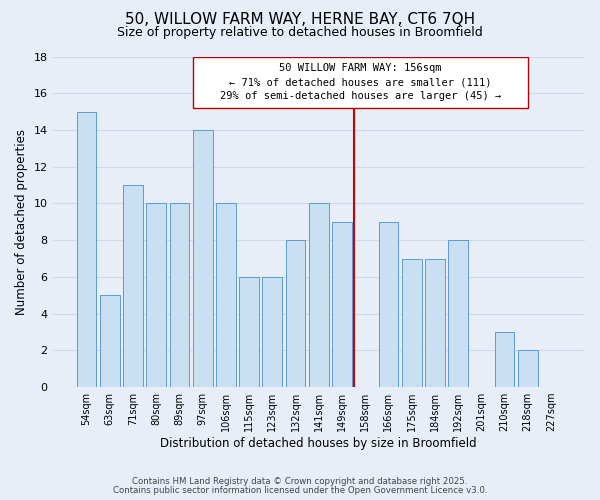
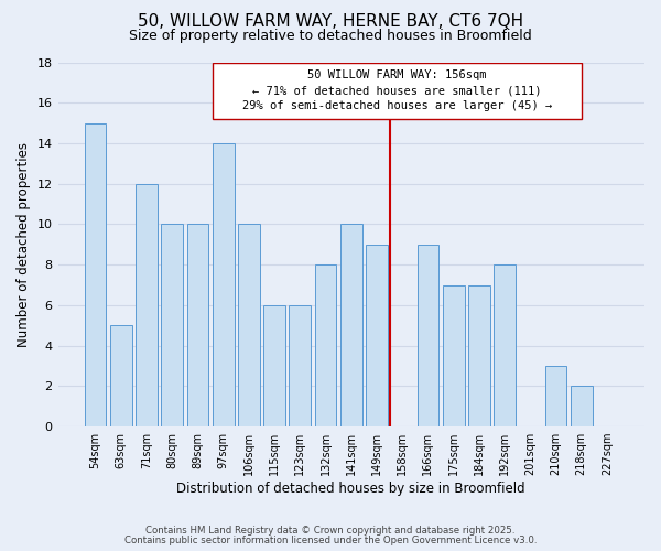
71sqm: 11 -> 12
